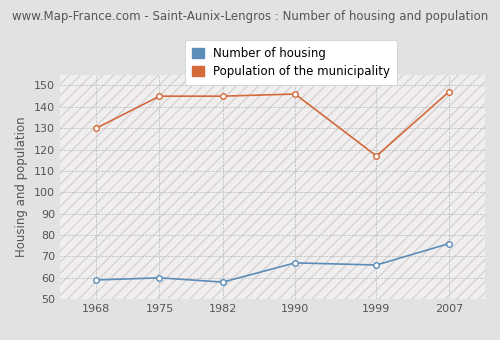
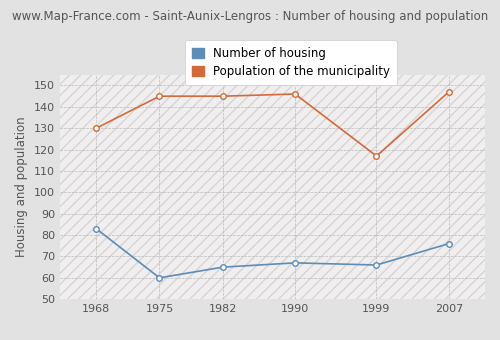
Number of housing/1968: 59 -> 83
Number of housing/1982: 58 -> 65
